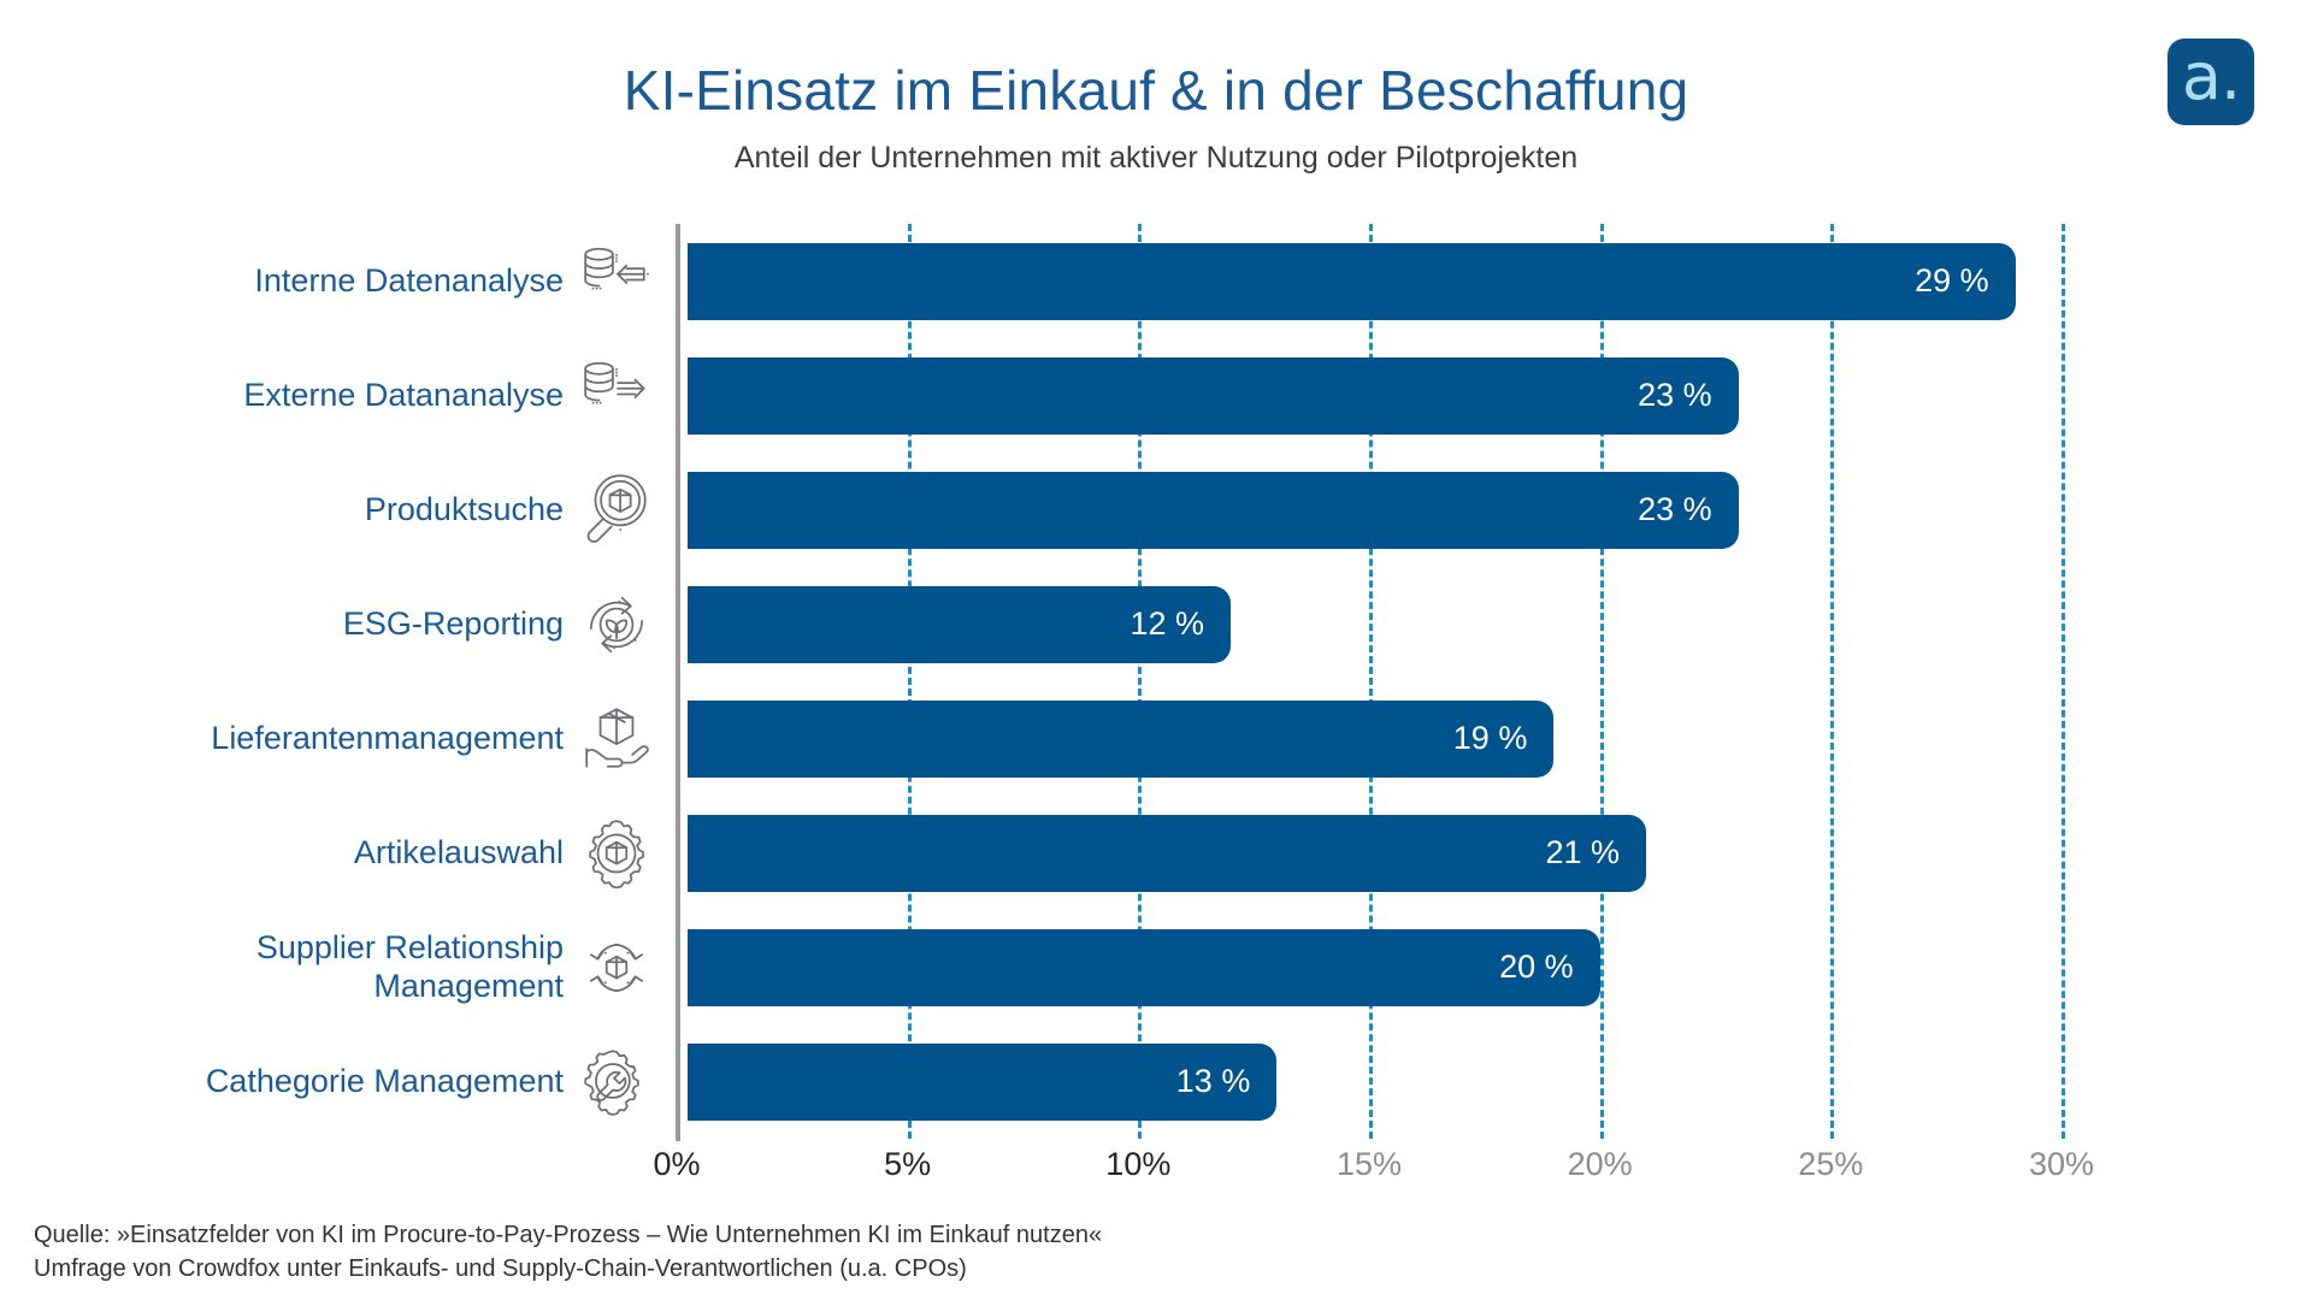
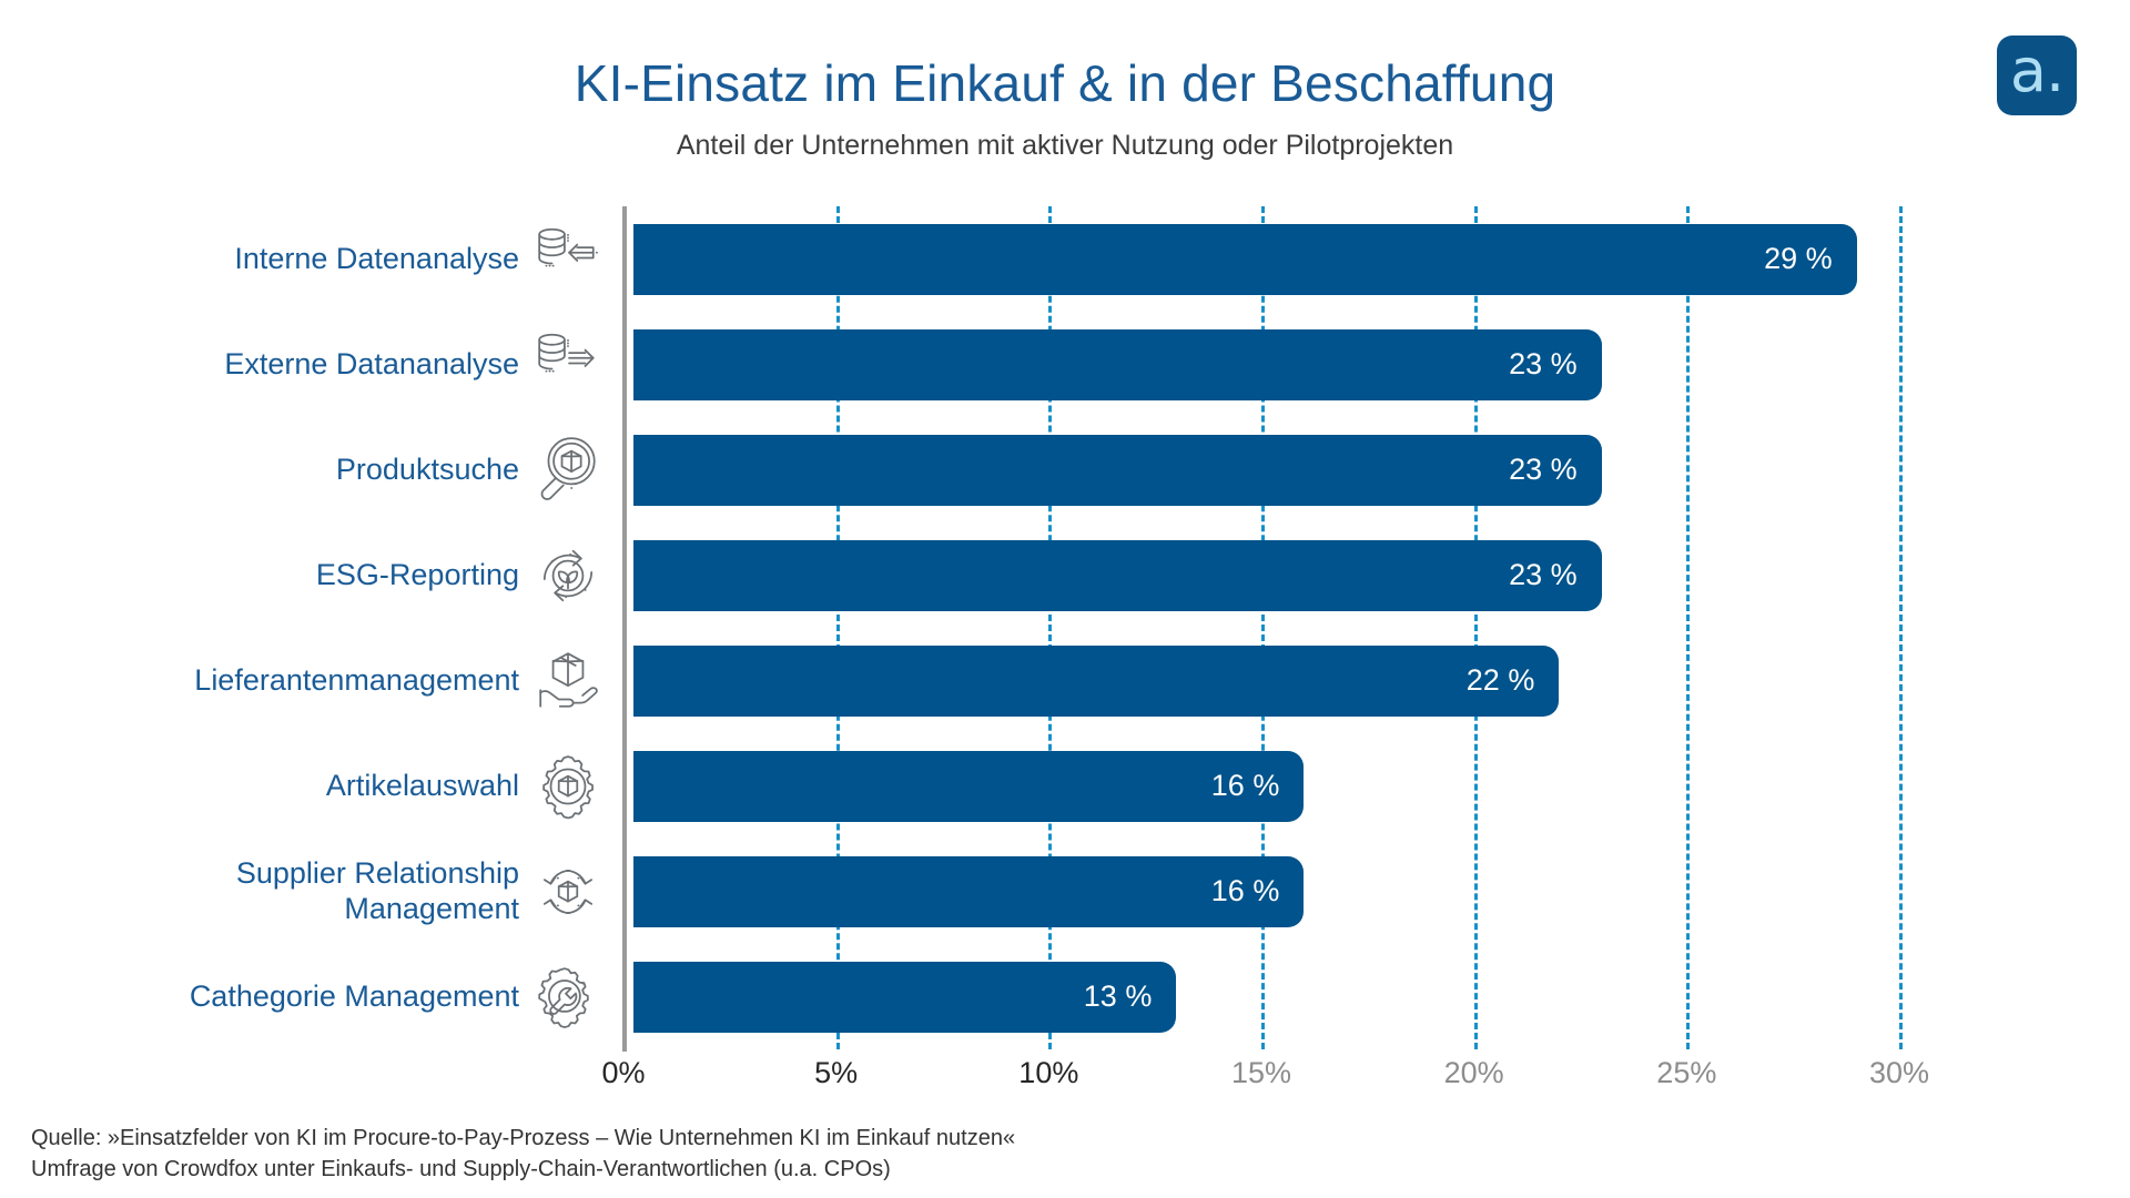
ESG-Reporting: 12 -> 23
Lieferantenmanagement: 19 -> 22
Artikelauswahl: 21 -> 16
Supplier Relationship Management: 20 -> 16
